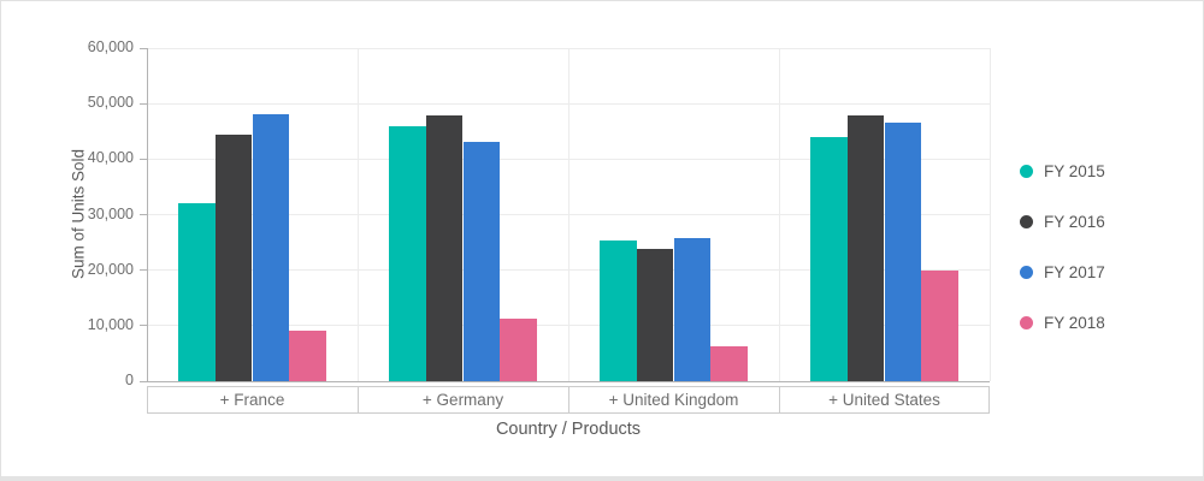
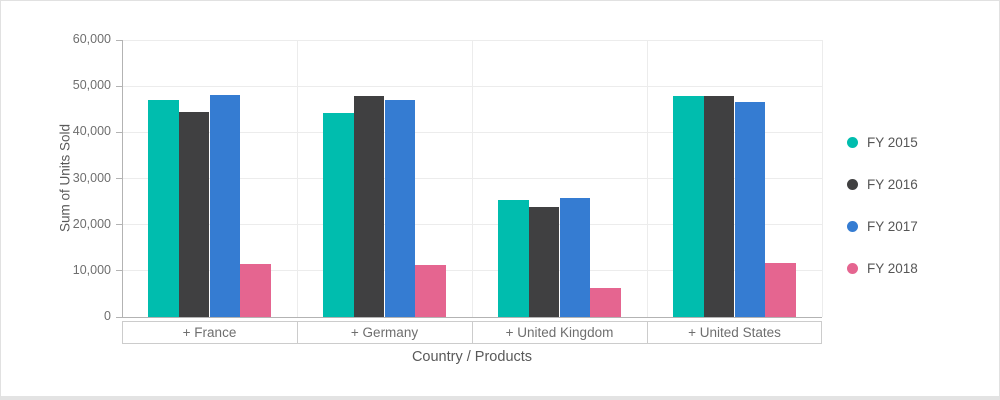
FY 2015/+ France: 32000 -> 47000
FY 2018/+ France: 9000 -> 12000
FY 2015/+ Germany: 46000 -> 44000
FY 2017/+ Germany: 43000 -> 47000
FY 2015/+ United States: 44000 -> 48000
FY 2018/+ United States: 20000 -> 12000
